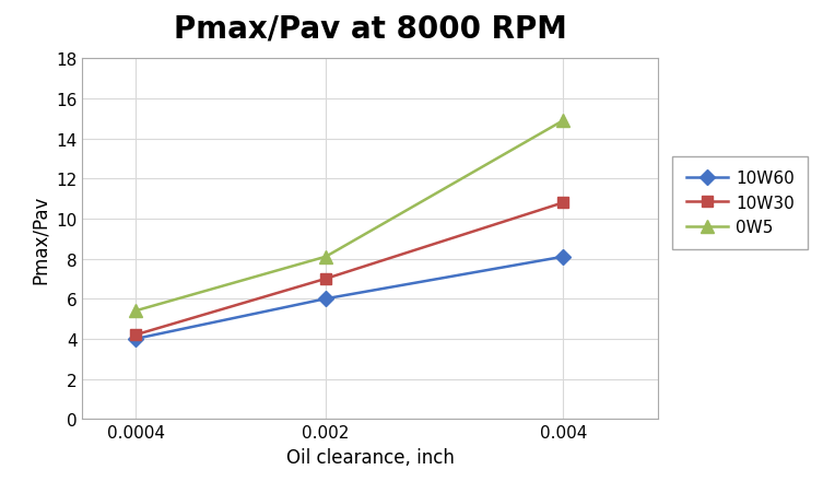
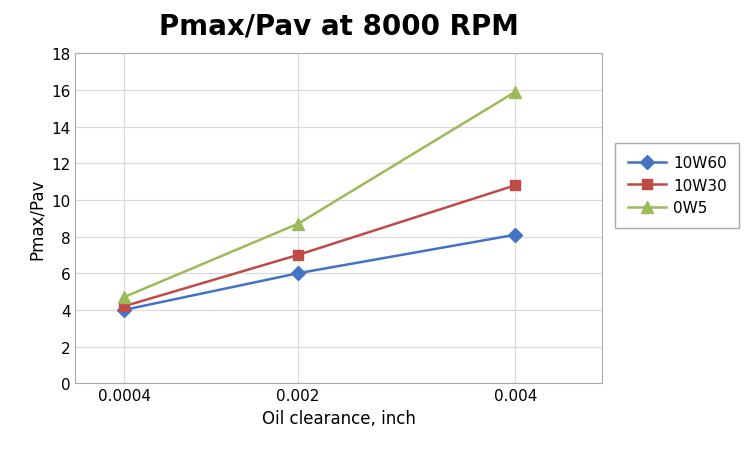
0W5/0.0004: 5.4 -> 4.7
0W5/0.002: 8.1 -> 8.7
0W5/0.004: 14.9 -> 15.9
